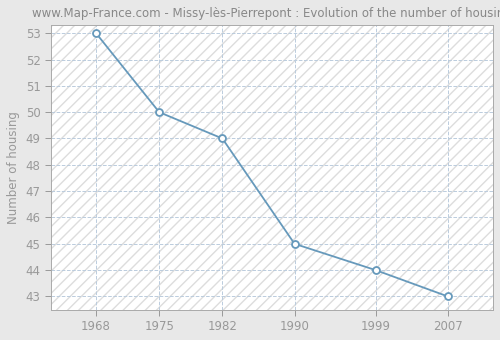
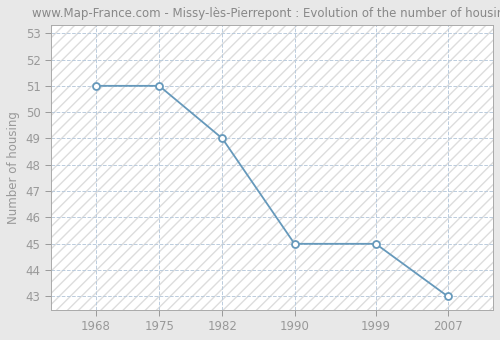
1968: 53 -> 51
1975: 50 -> 51
1999: 44 -> 45
